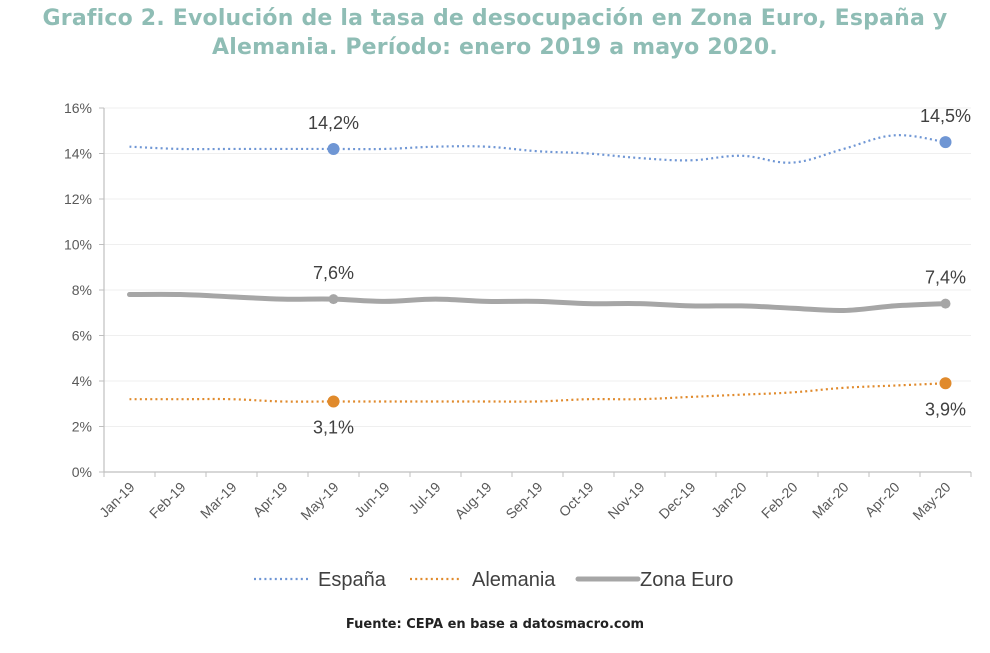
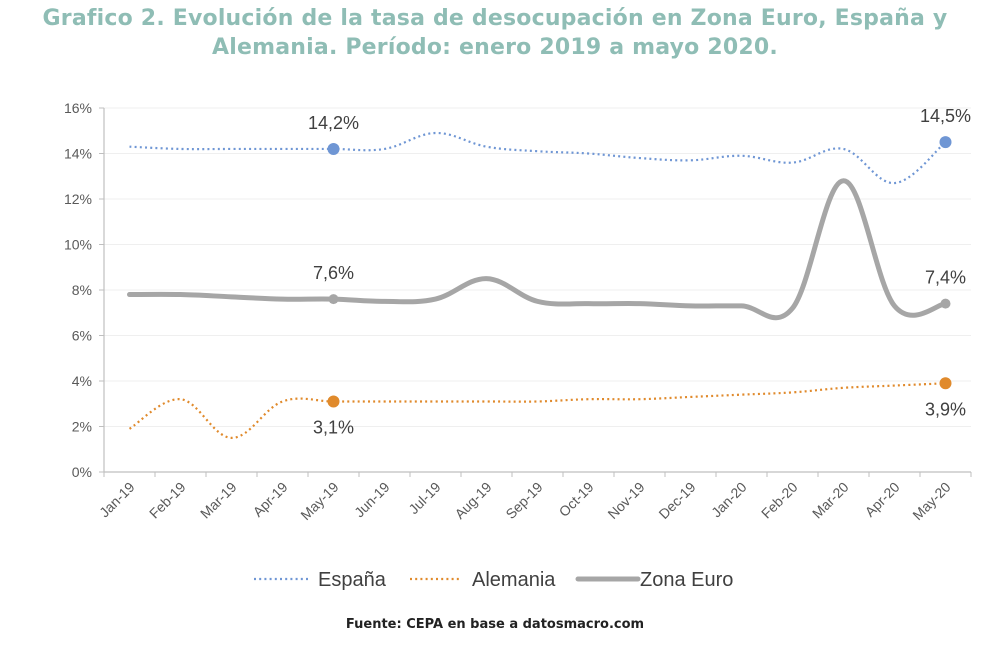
Alemania/Jan-19: 3.2% -> 1.9%
Alemania/Mar-19: 3.2% -> 1.5%
España/Jul-19: 14.3% -> 14.9%
Zona Euro/Aug-19: 7.5% -> 8.5%
Zona Euro/Mar-20: 7.1% -> 12.8%
España/Apr-20: 14.8% -> 12.7%
